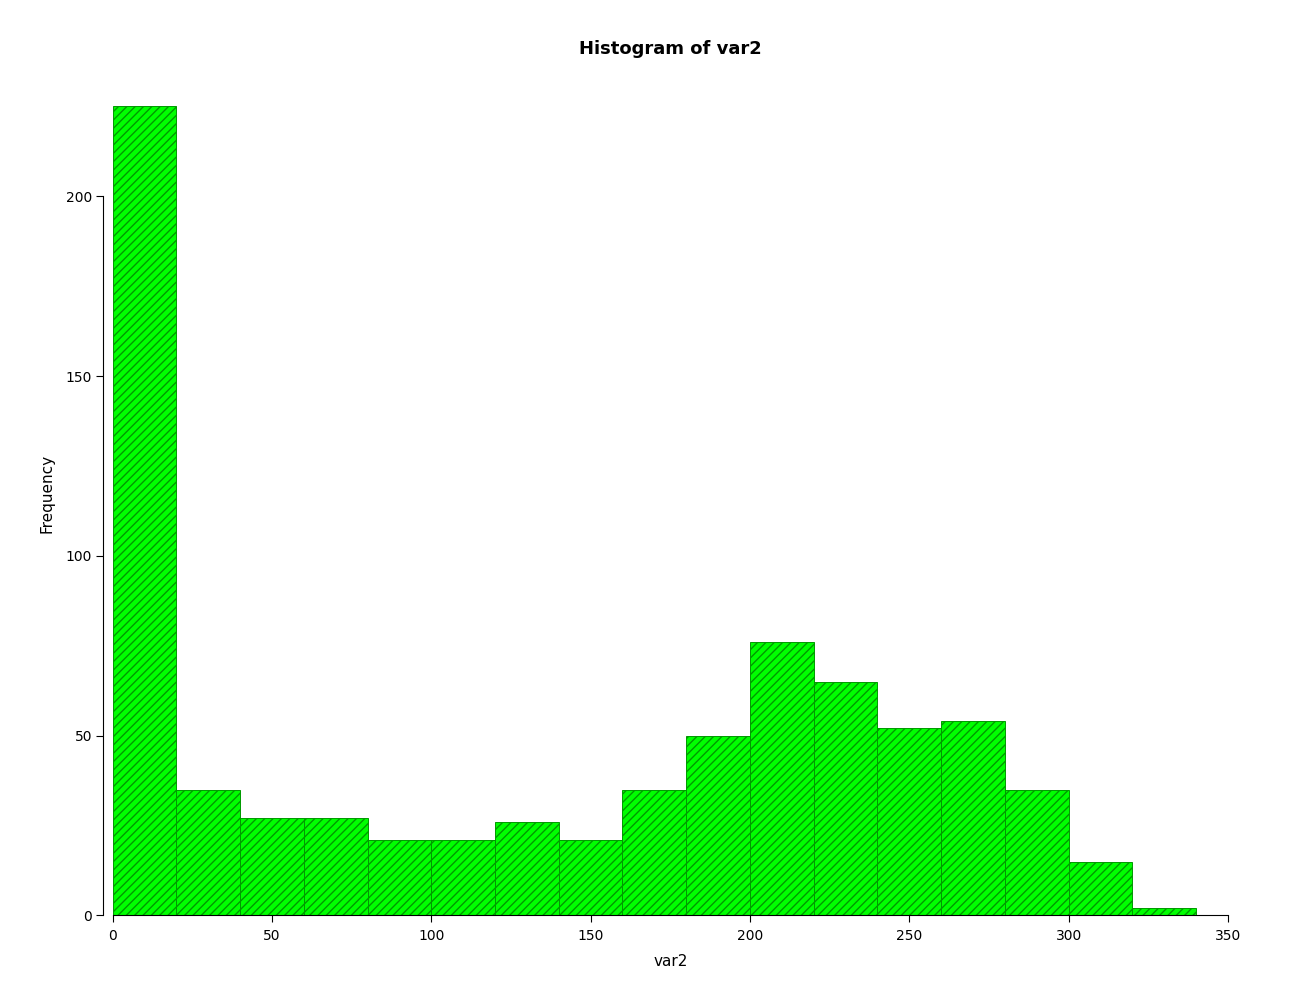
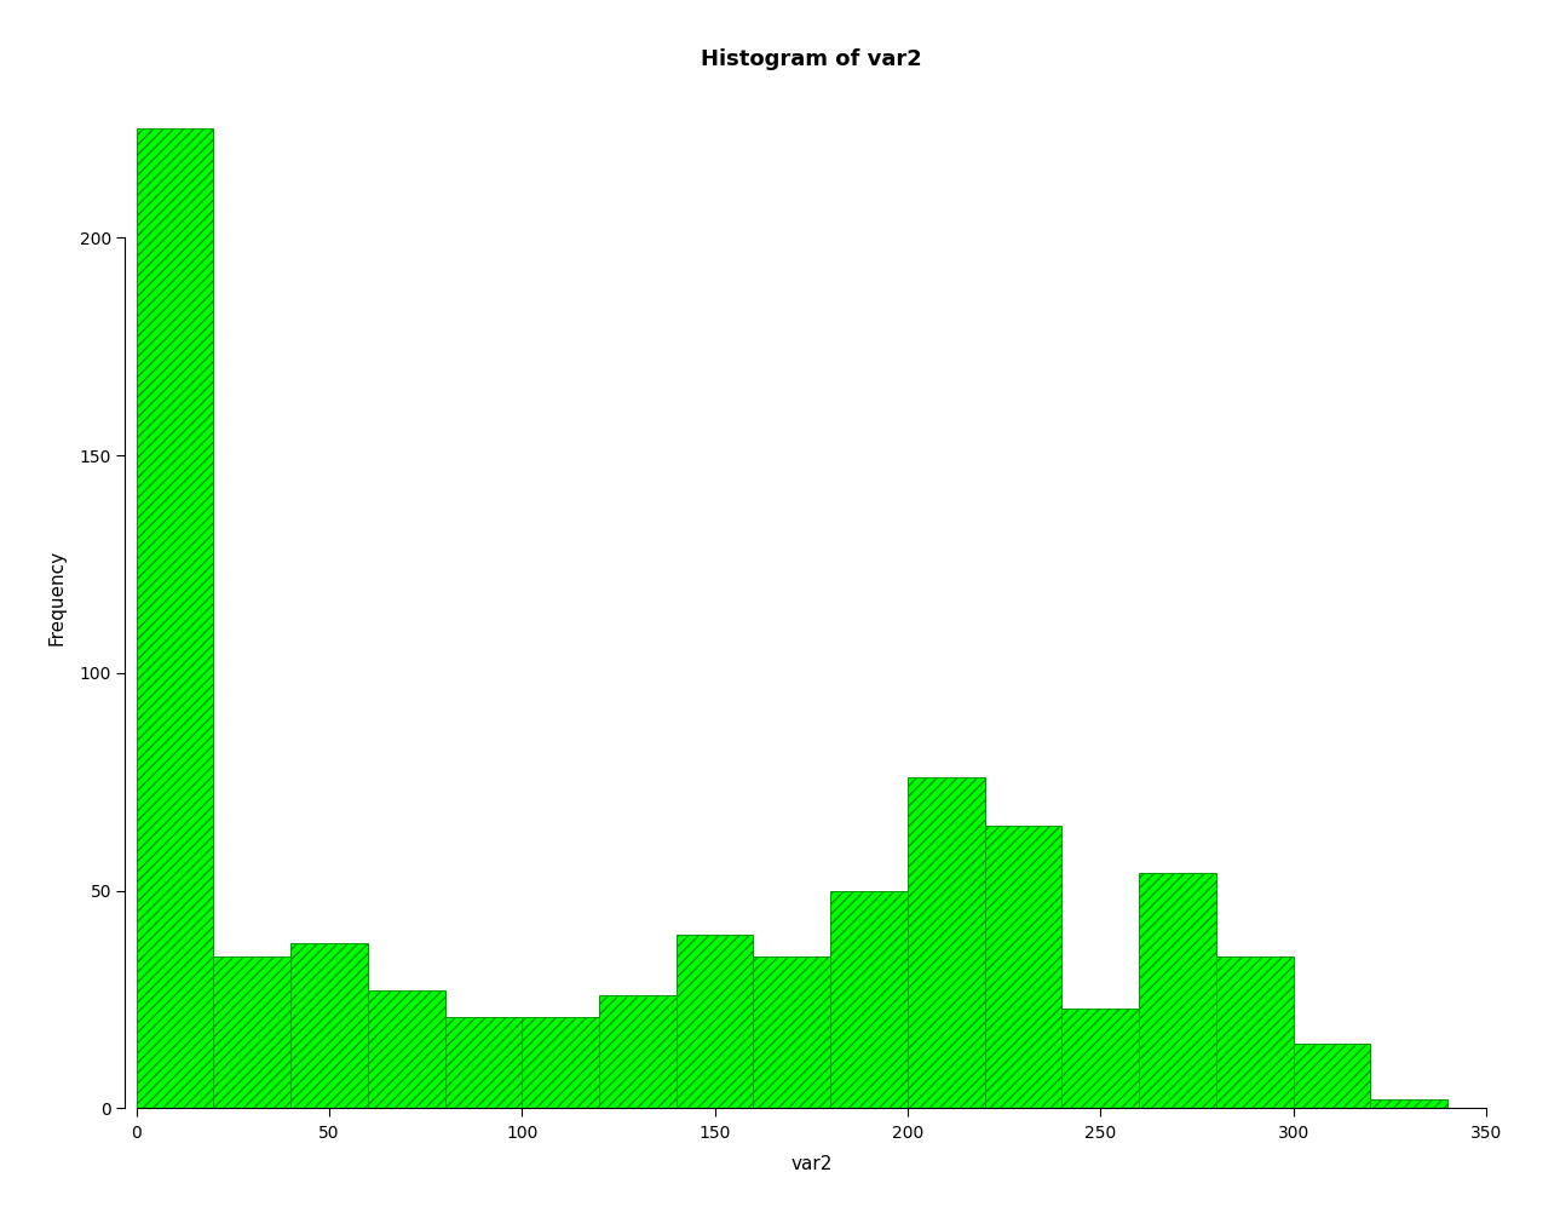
50: 27 -> 38
150: 21 -> 40
250: 52 -> 23
